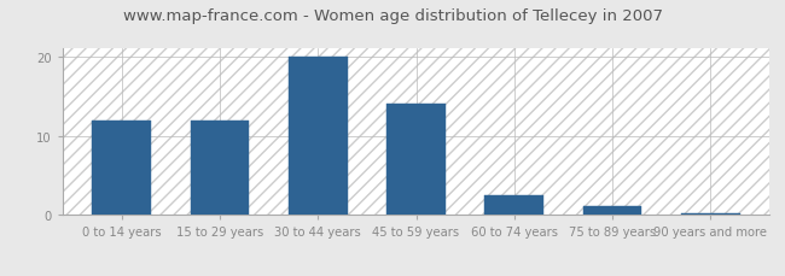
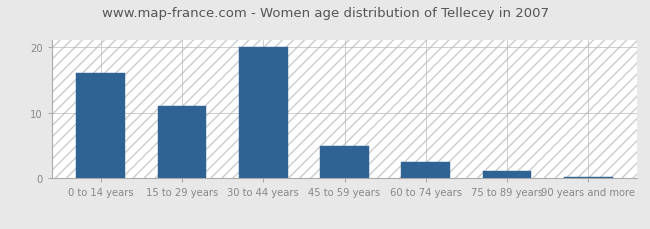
0 to 14 years: 12.0 -> 16.0
15 to 29 years: 12.0 -> 11.0
45 to 59 years: 14.0 -> 5.0
